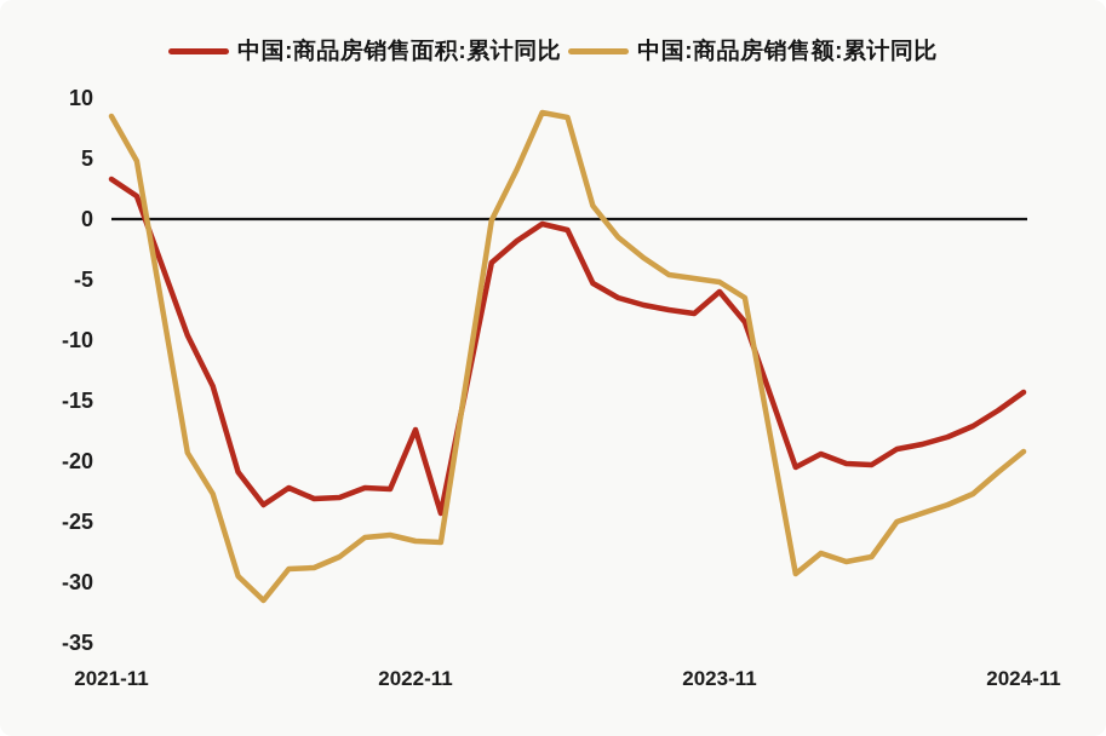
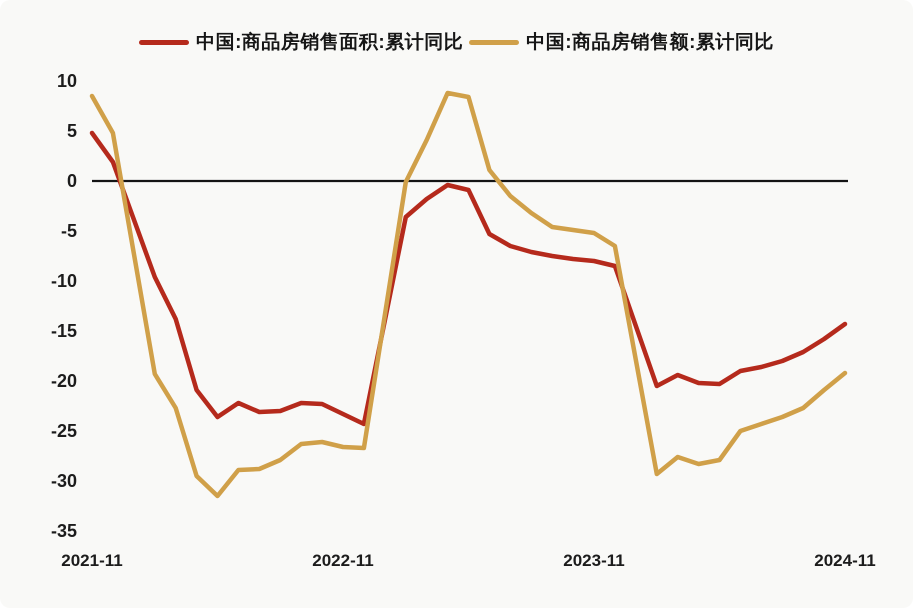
中国:商品房销售面积:累计同比/2021-11: 3.3 -> 4.8
中国:商品房销售面积:累计同比/2022-11: -17.4 -> -23.3
中国:商品房销售面积:累计同比/2023-11: -6.0 -> -8.0
